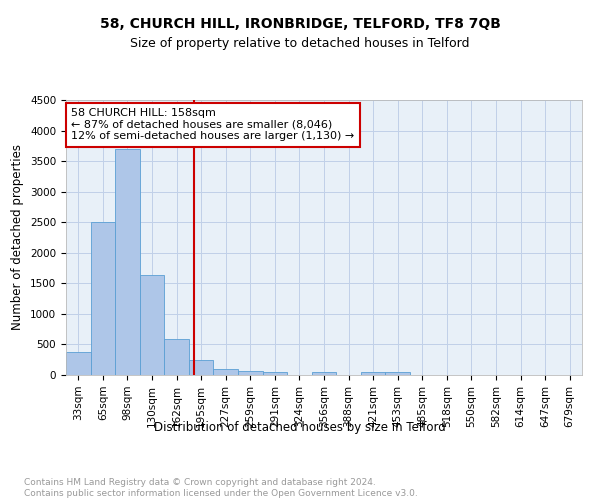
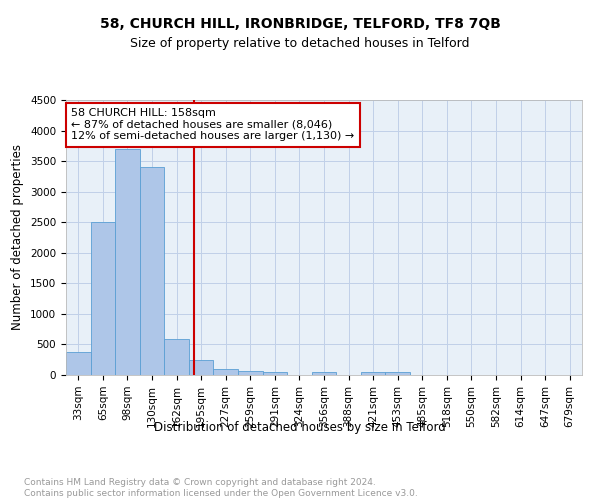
130sqm: 1630 -> 3400
